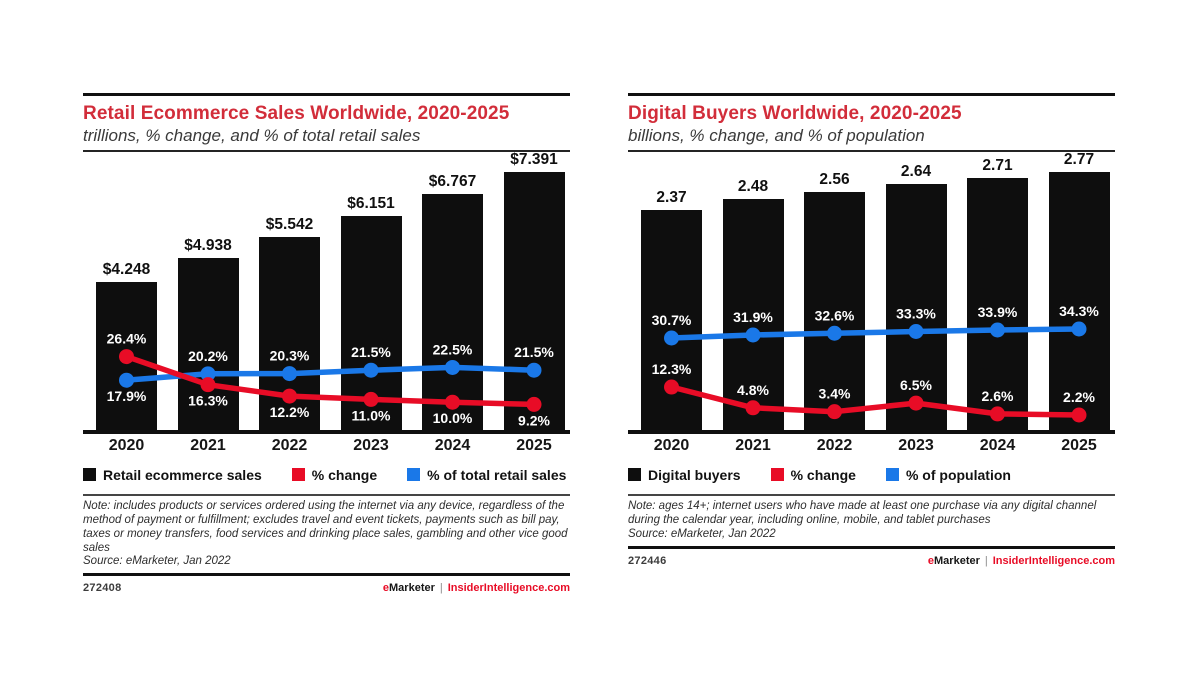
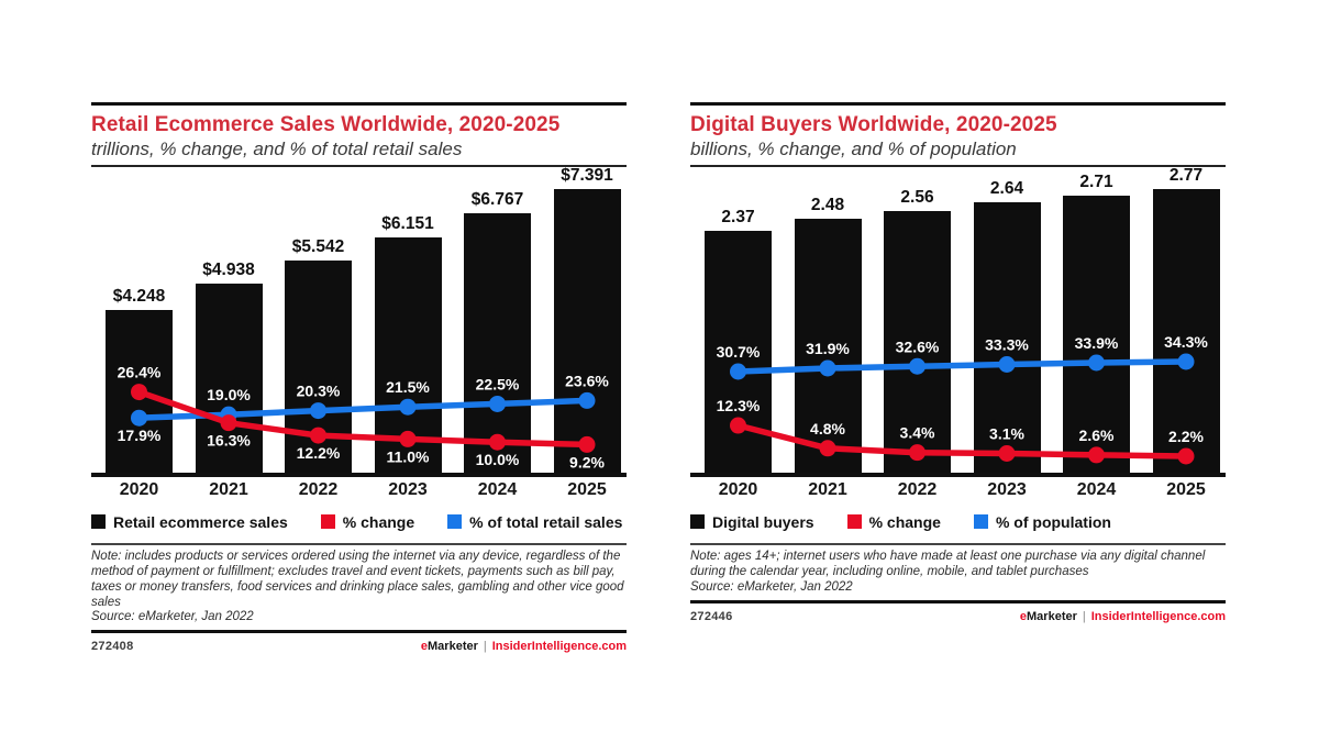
Retail Ecommerce Sales Worldwide, 2020-2025/% of total retail sales/2021: 20.2% -> 19.0%
Retail Ecommerce Sales Worldwide, 2020-2025/% of total retail sales/2025: 21.5% -> 23.6%
Digital Buyers Worldwide, 2020-2025/% change/2023: 6.5% -> 3.1%
